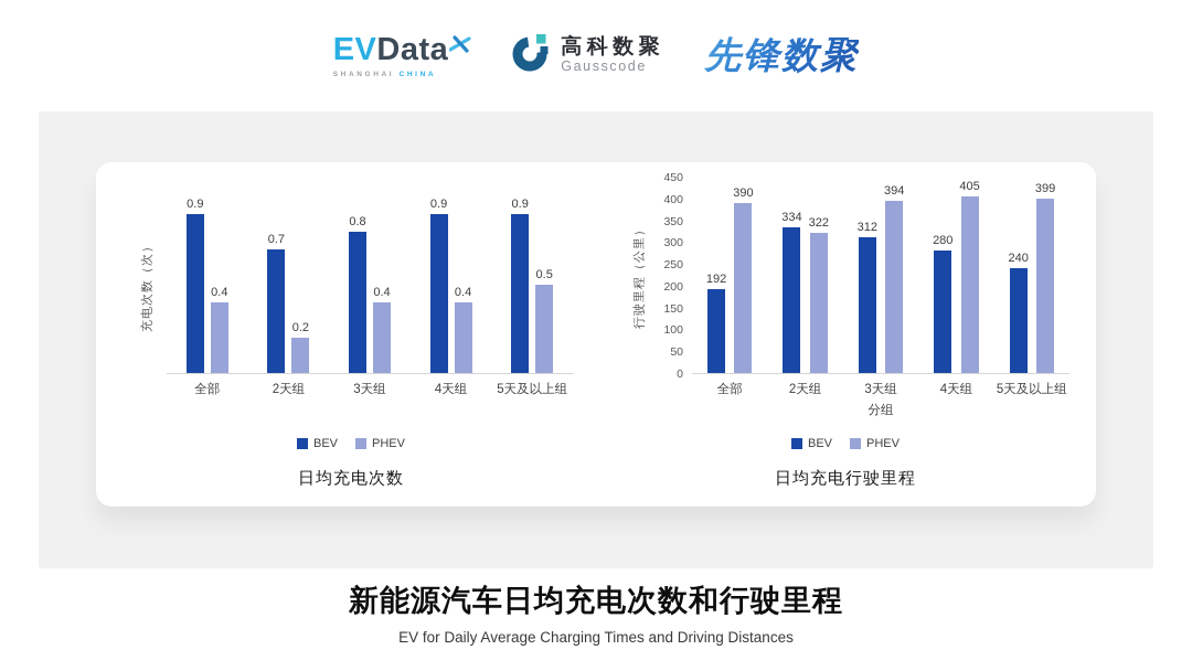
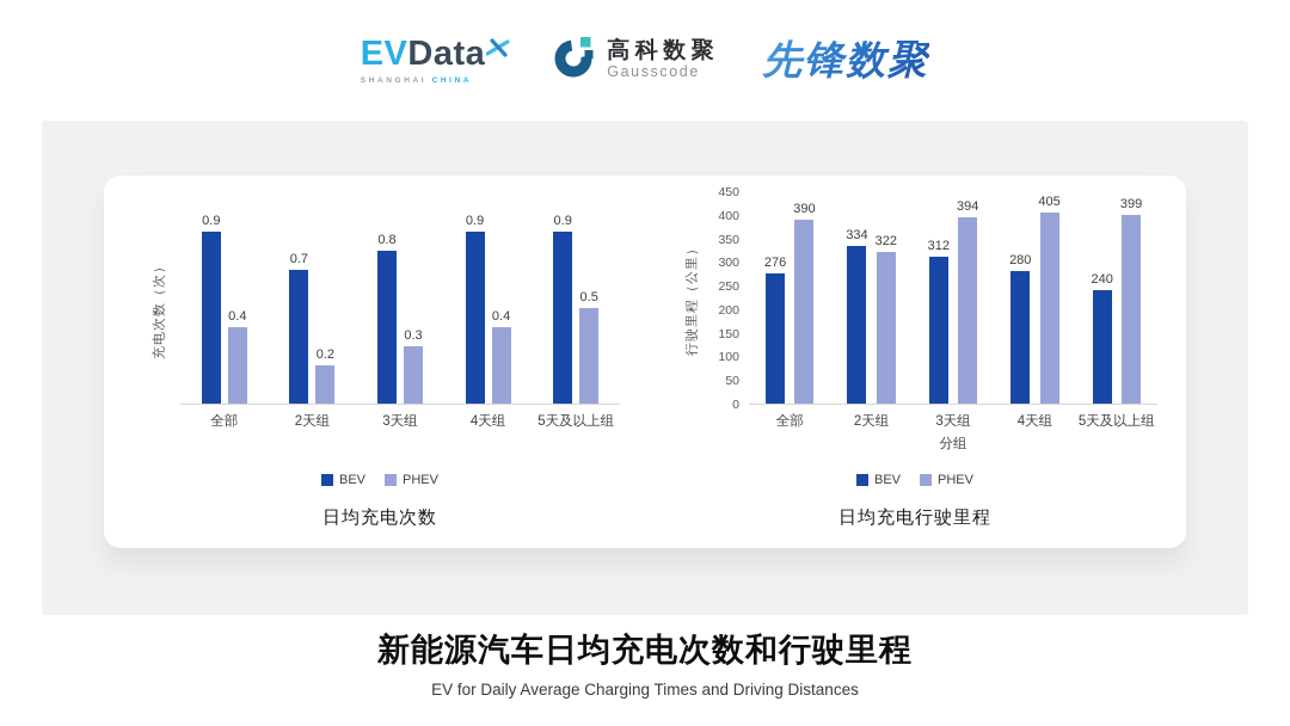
日均充电次数/PHEV/3天组: 0.4 -> 0.3
日均充电行驶里程/BEV/全部: 192 -> 276
